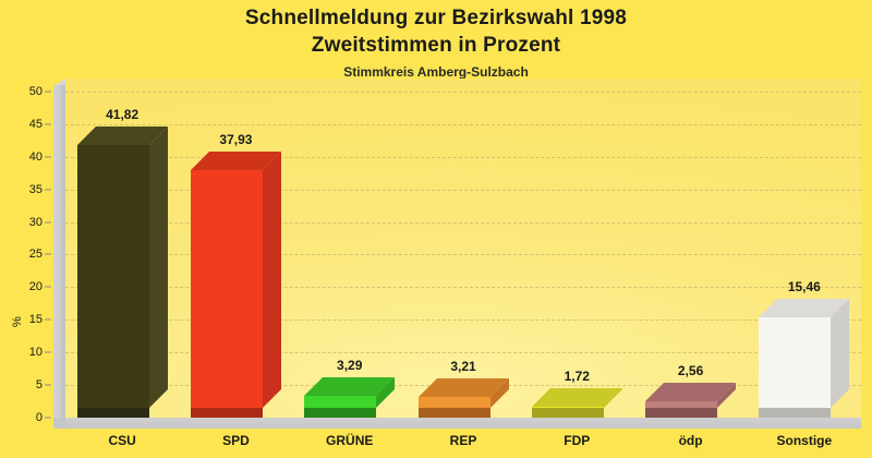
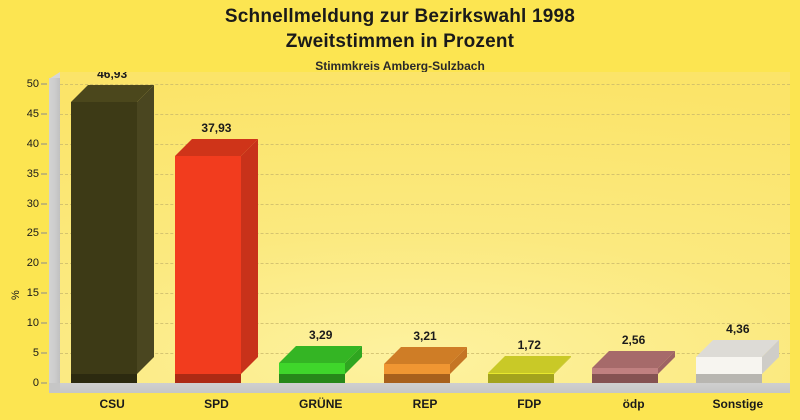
CSU: 41,82 -> 46,93
Sonstige: 15,46 -> 4,36
